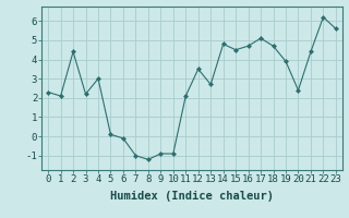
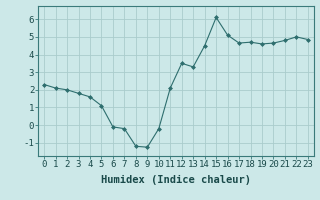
2: 4.4 -> 2.0
3: 2.2 -> 1.8
4: 3.0 -> 1.6
5: 0.1 -> 1.1
7: -1.0 -> -0.2
9: -0.9 -> -1.2
10: -0.9 -> -0.2
13: 2.7 -> 3.3
14: 4.8 -> 4.5
15: 4.5 -> 6.1
16: 4.7 -> 5.1
17: 5.1 -> 4.7
19: 3.9 -> 4.6
20: 2.4 -> 4.7
21: 4.4 -> 4.8
22: 6.2 -> 5.0
23: 5.6 -> 4.8
